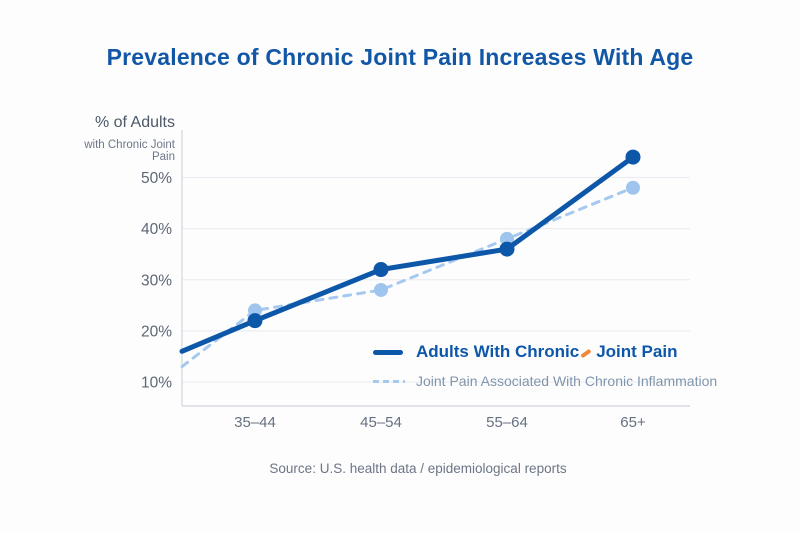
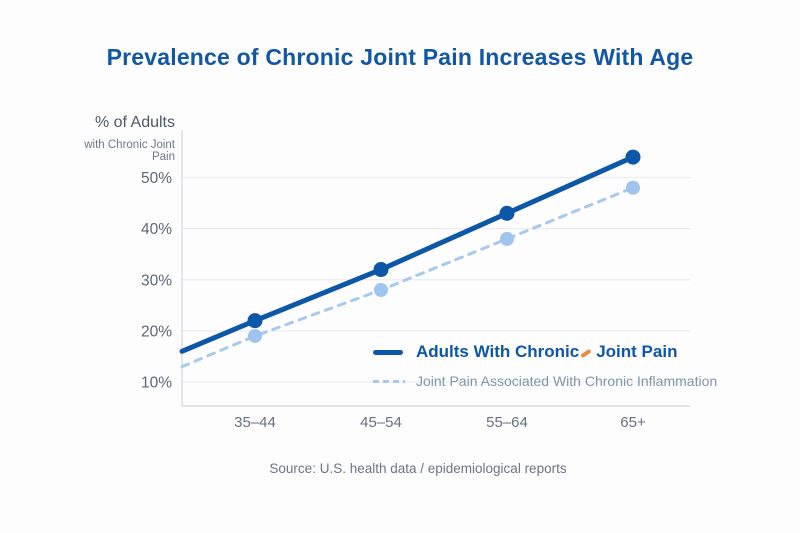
Joint Pain Associated With Chronic Inflammation/35–44: 24% -> 19%
Adults With Chronic Joint Pain/55–64: 36% -> 43%
